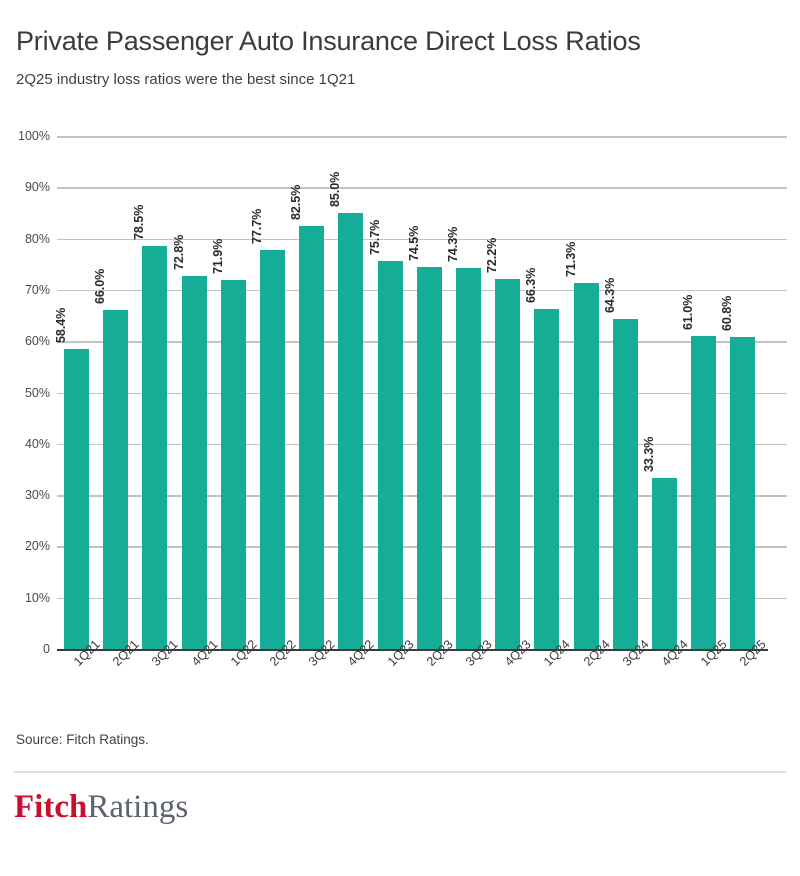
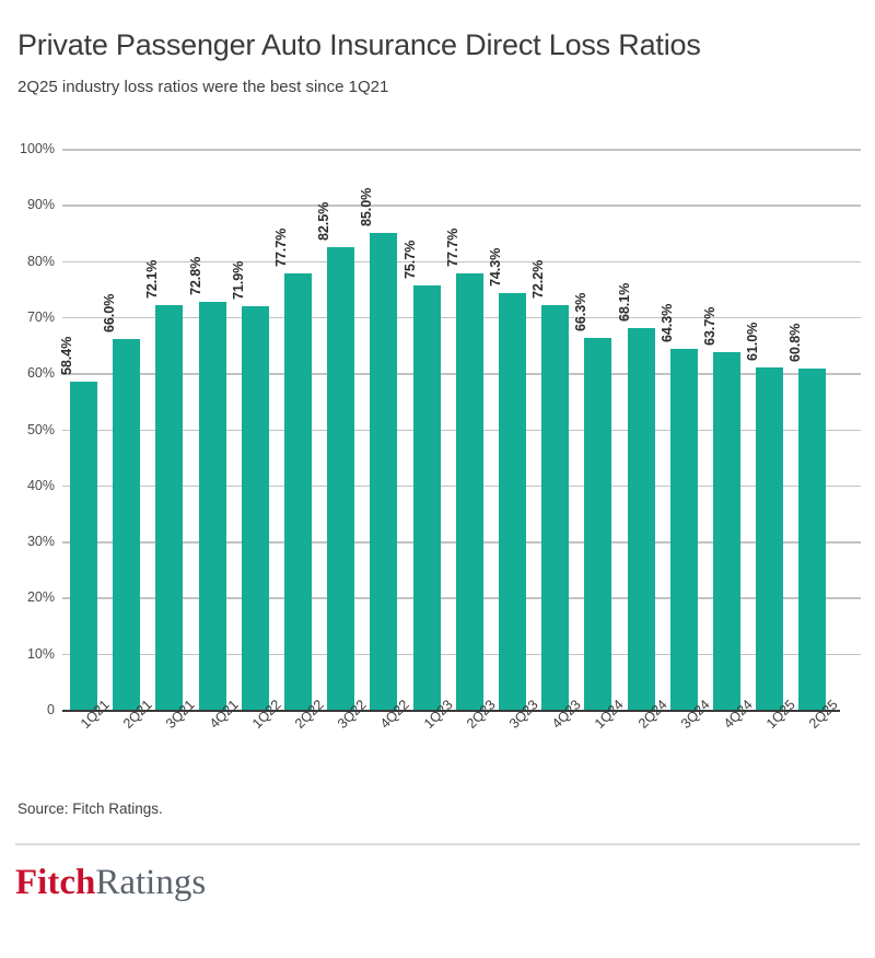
3Q21: 78.5% -> 72.1%
2Q23: 74.5% -> 77.7%
2Q24: 71.3% -> 68.1%
4Q24: 33.3% -> 63.7%
